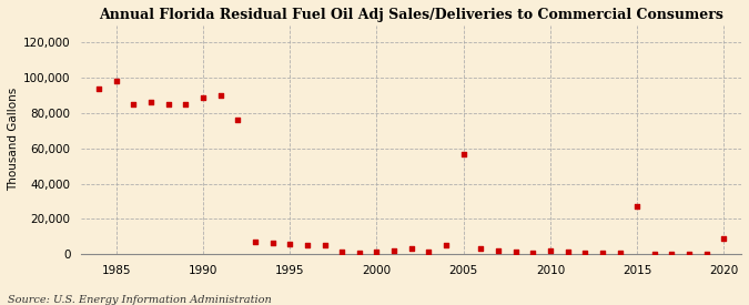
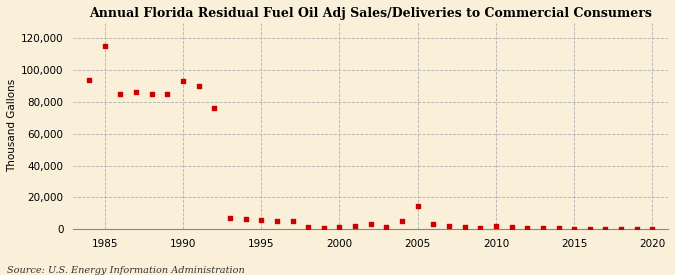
1985: 98,000 -> 115,000
1990: 89,000 -> 93,000
2005: 57,000 -> 14,000
2015: 27,000 -> 0
2020: 9,000 -> 0
